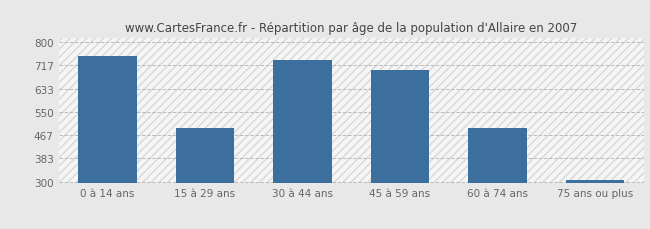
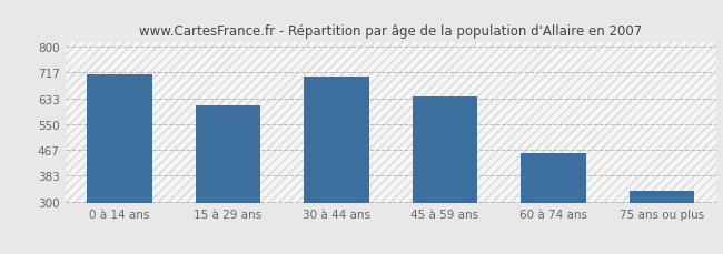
0 à 14 ans: 750 -> 710
15 à 29 ans: 493 -> 610
30 à 44 ans: 737 -> 705
45 à 59 ans: 700 -> 640
60 à 74 ans: 493 -> 455
75 ans ou plus: 307 -> 335
